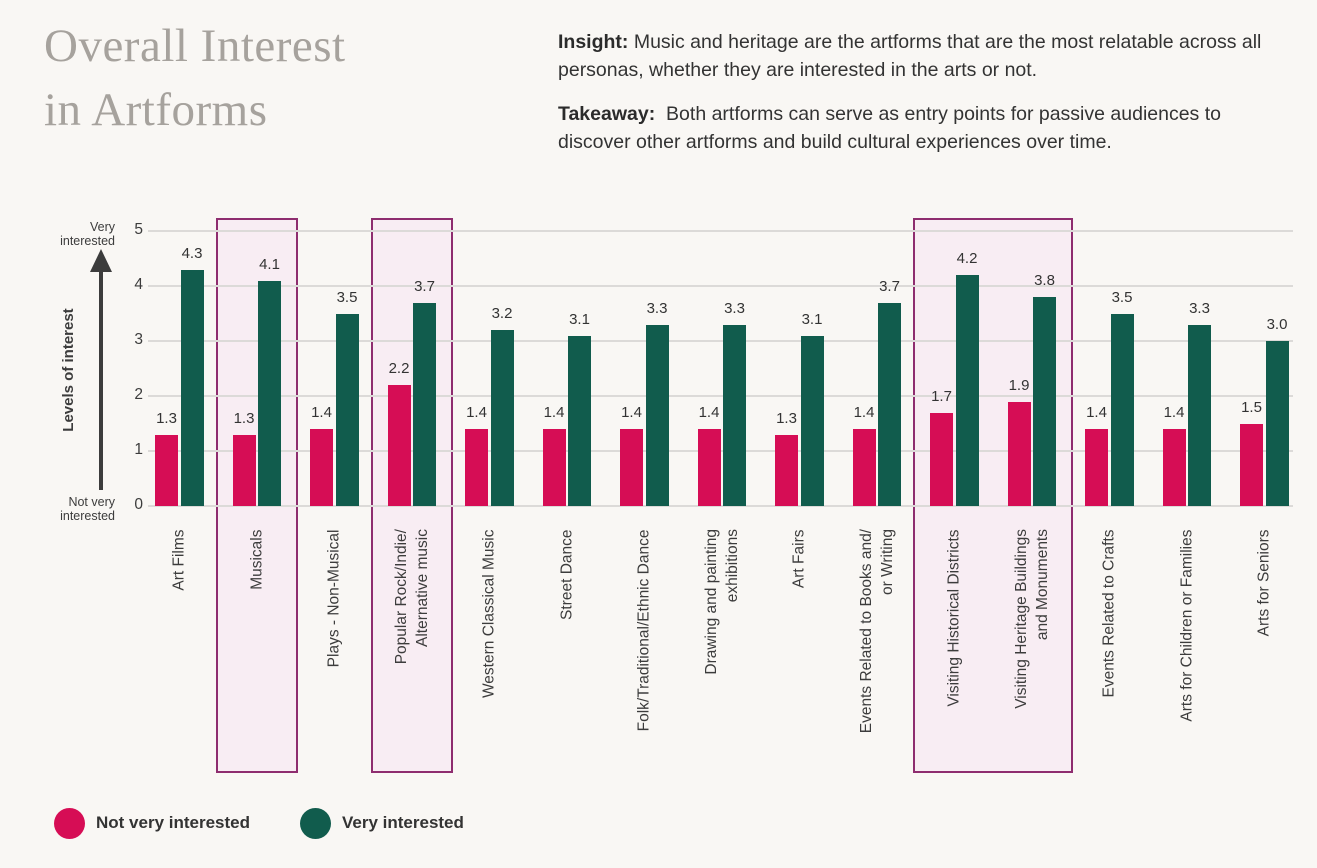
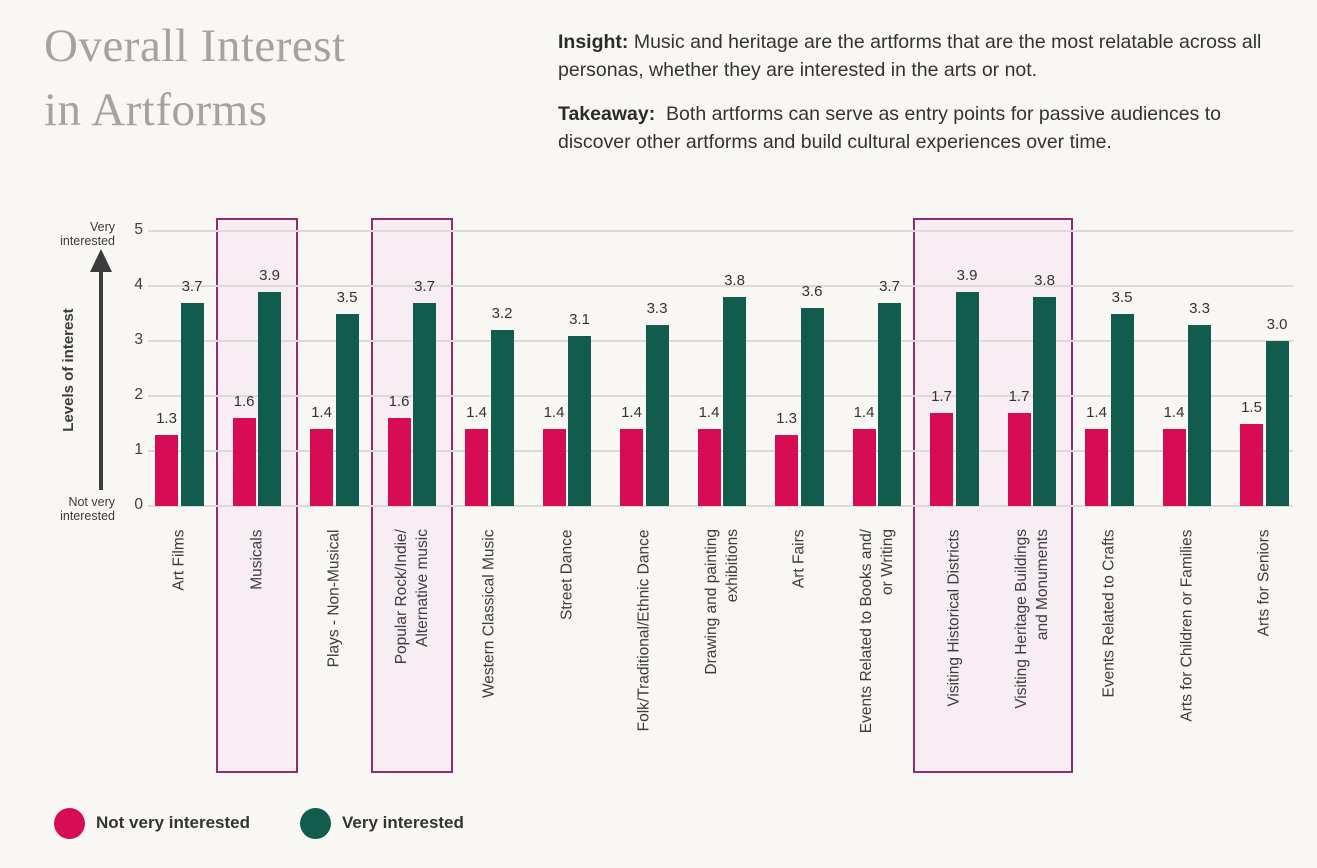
Very interested/Art Films: 4.3 -> 3.7
Not very interested/Musicals: 1.3 -> 1.6
Very interested/Musicals: 4.1 -> 3.9
Not very interested/Popular Rock/Indie/ Alternative music: 2.2 -> 1.6
Very interested/Drawing and painting exhibitions: 3.3 -> 3.8
Very interested/Art Fairs: 3.1 -> 3.6
Very interested/Visiting Historical Districts: 4.2 -> 3.9
Not very interested/Visiting Heritage Buildings and Monuments: 1.9 -> 1.7
